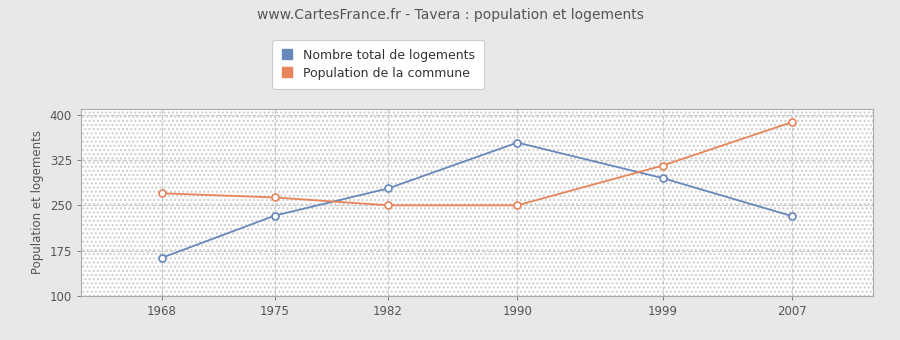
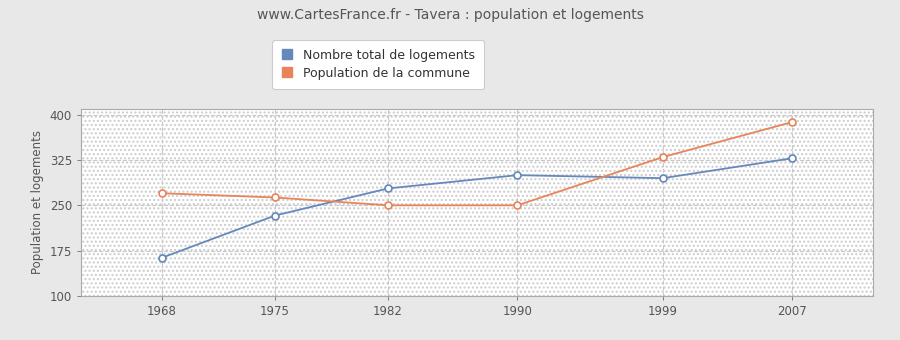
Nombre total de logements/1990: 354 -> 300
Population de la commune/1999: 316 -> 330
Nombre total de logements/2007: 232 -> 328
